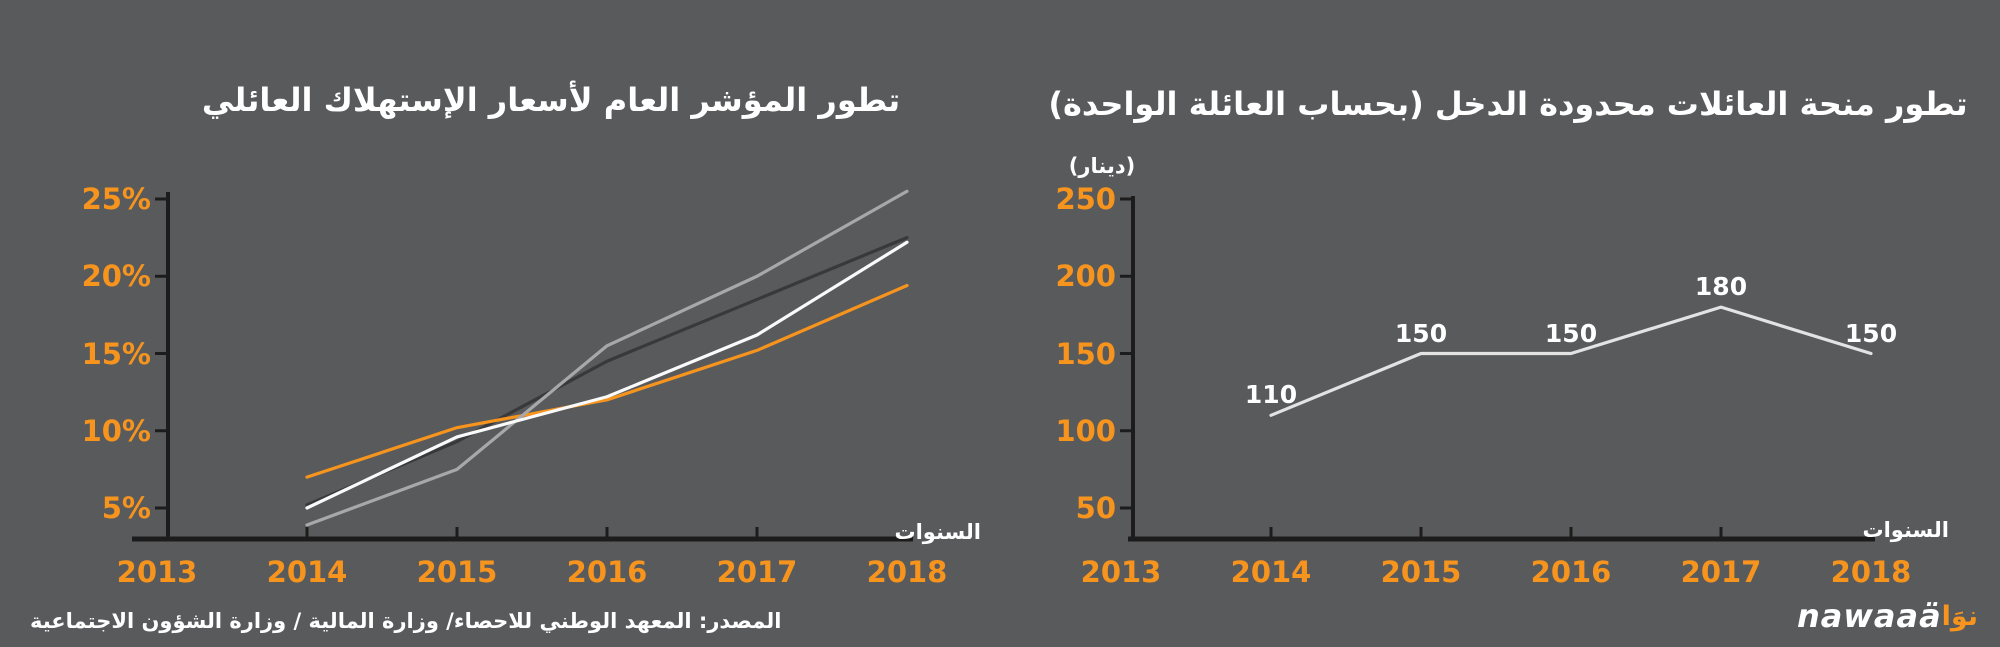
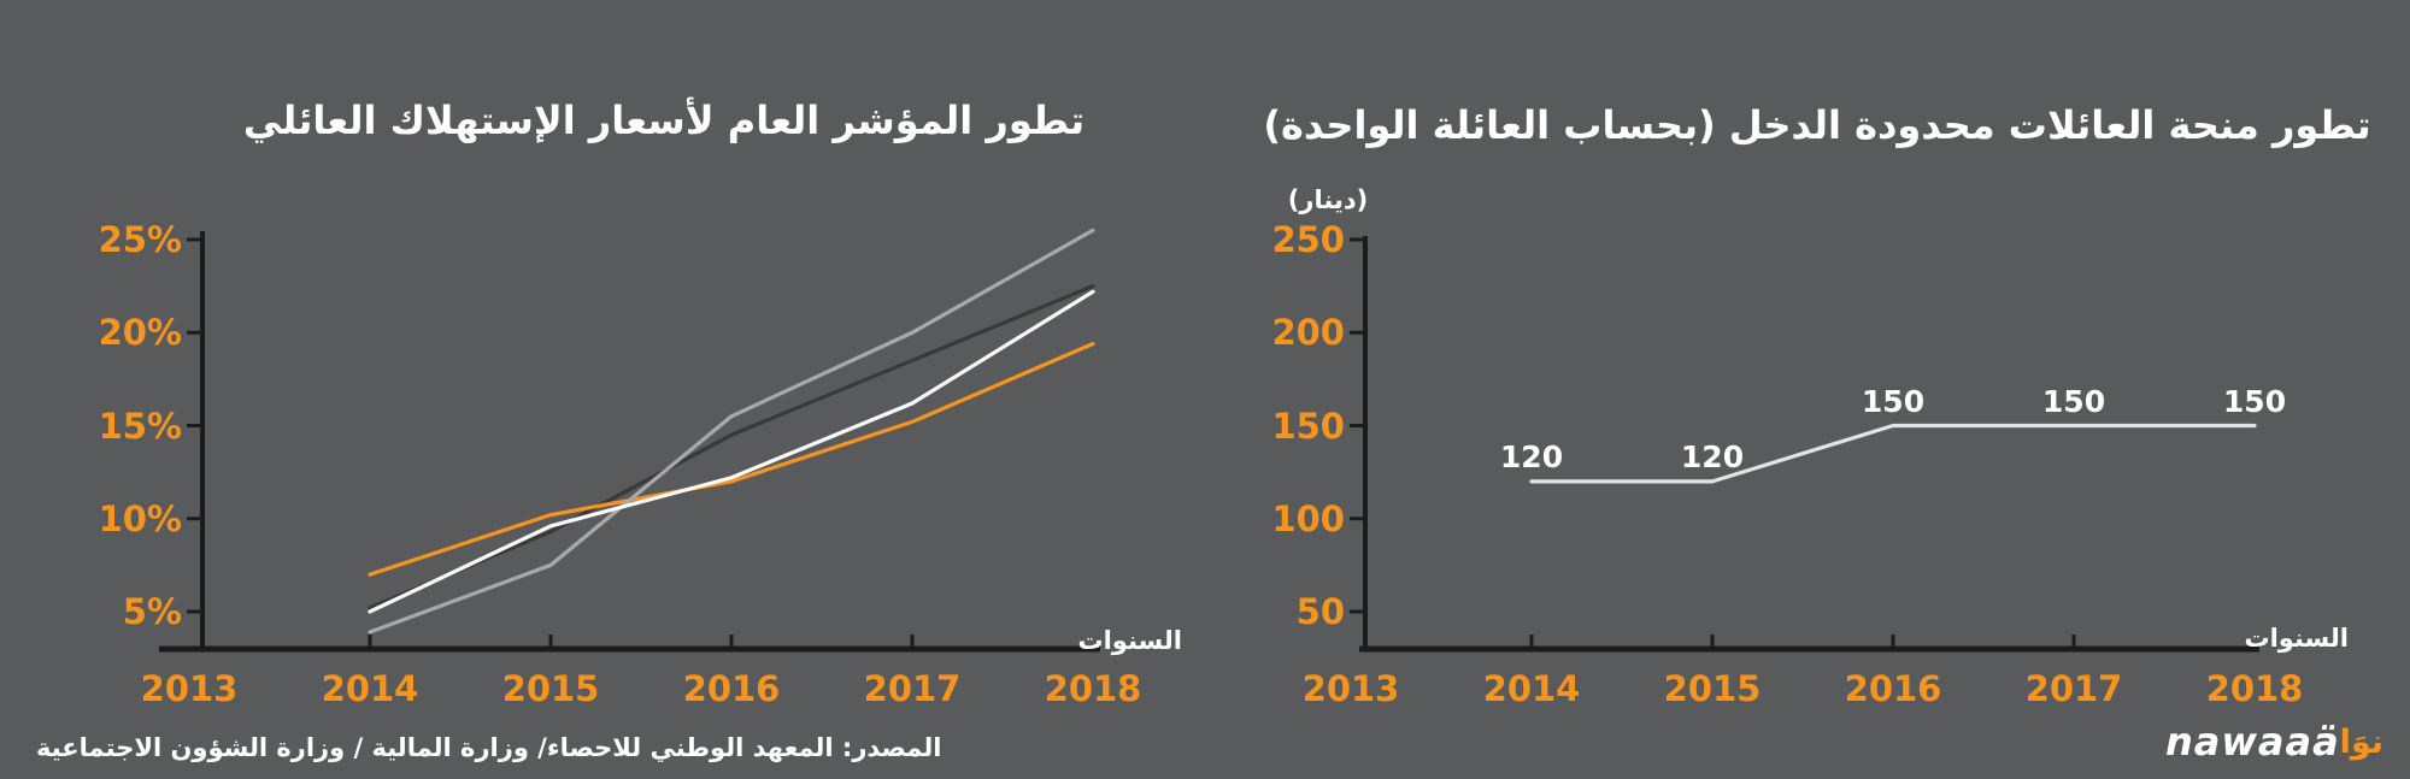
تطور منحة العائلات محدودة الدخل (بحساب العائلة الواحدة)/2014: 110 -> 120
تطور منحة العائلات محدودة الدخل (بحساب العائلة الواحدة)/2015: 150 -> 120
تطور منحة العائلات محدودة الدخل (بحساب العائلة الواحدة)/2017: 180 -> 150
